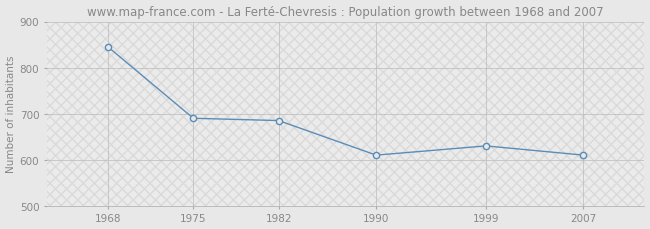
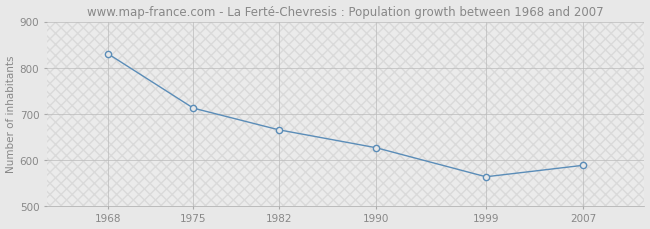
1968: 845 -> 830
1975: 690 -> 712
1982: 685 -> 665
1990: 610 -> 626
1999: 630 -> 563
2007: 610 -> 588
